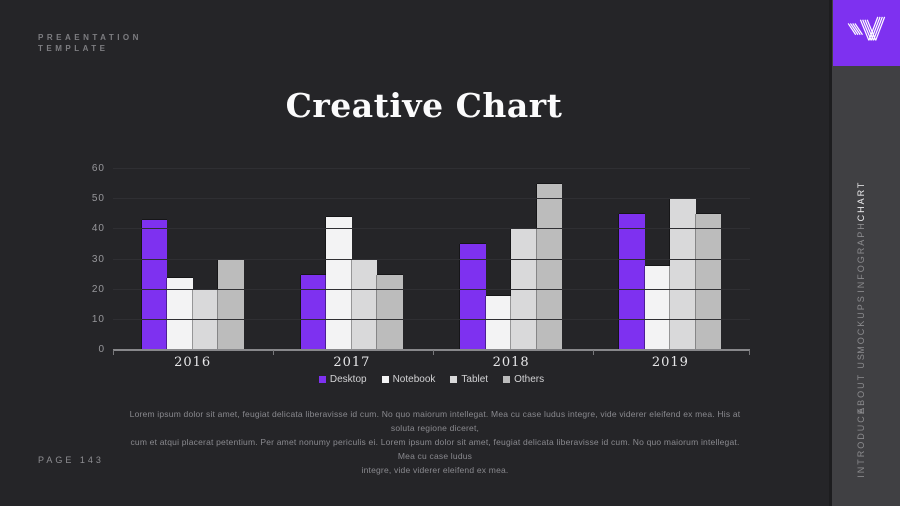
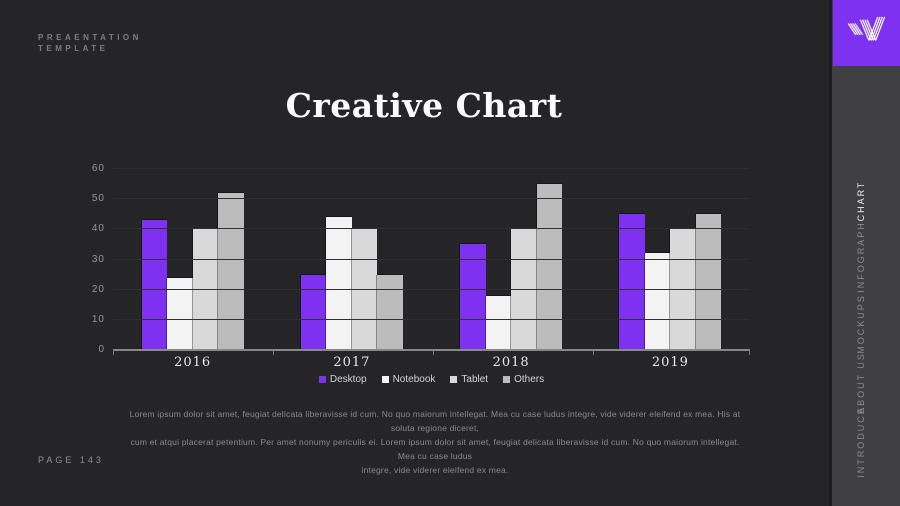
Tablet/2016: 20 -> 40
Others/2016: 30 -> 52
Tablet/2017: 30 -> 40
Notebook/2019: 28 -> 32
Tablet/2019: 50 -> 40
